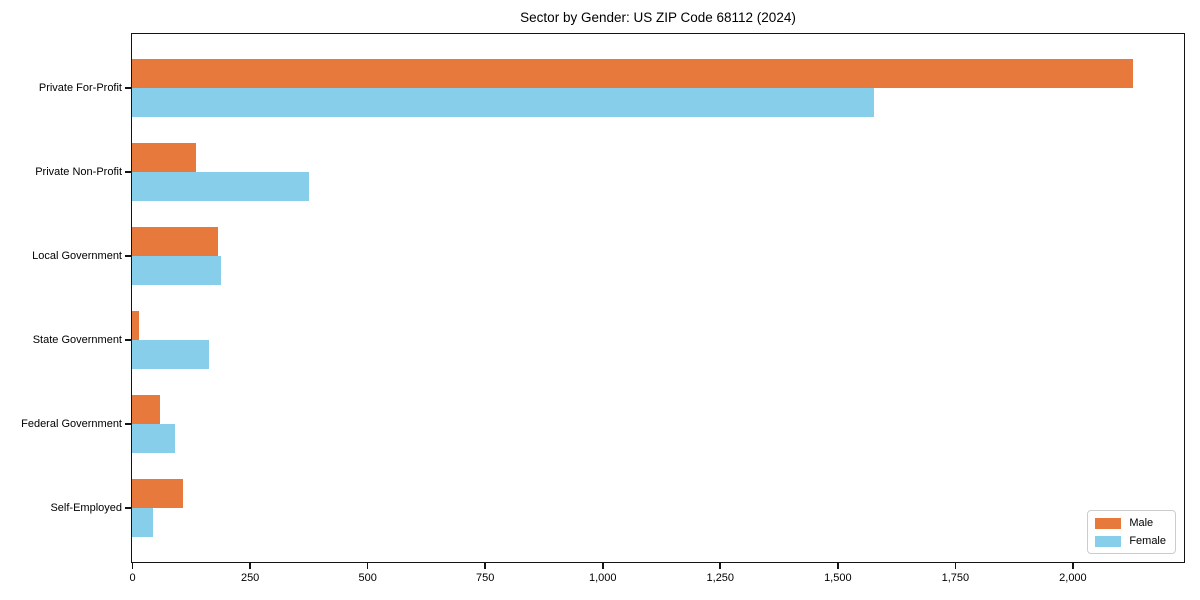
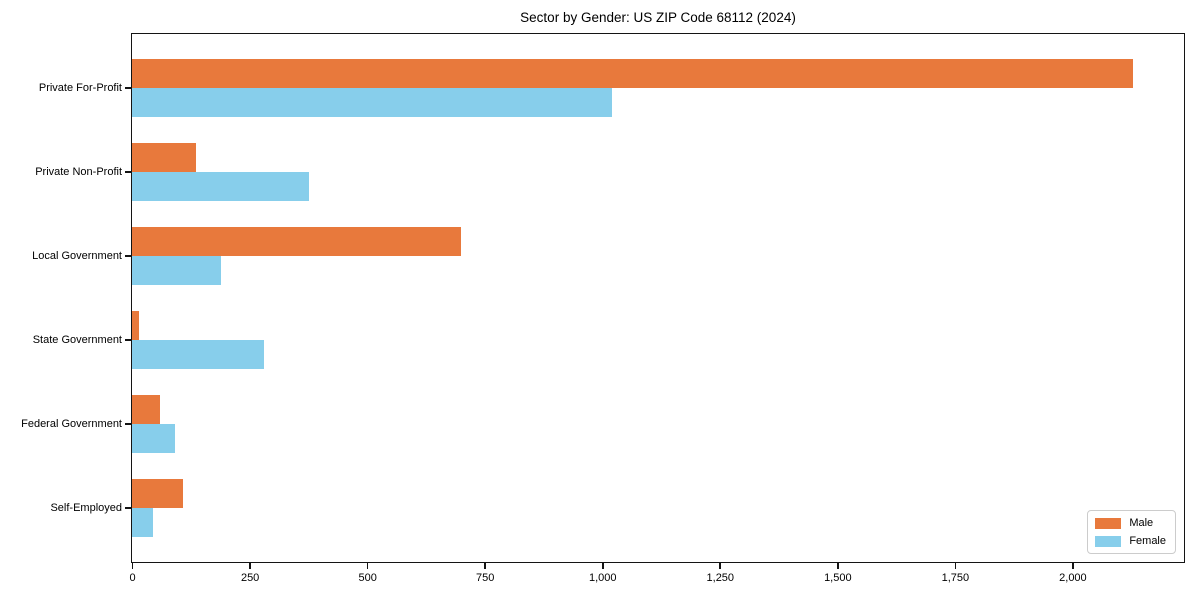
Female/Private For-Profit: 1580 -> 1020
Male/Local Government: 180 -> 700
Female/State Government: 160 -> 280
